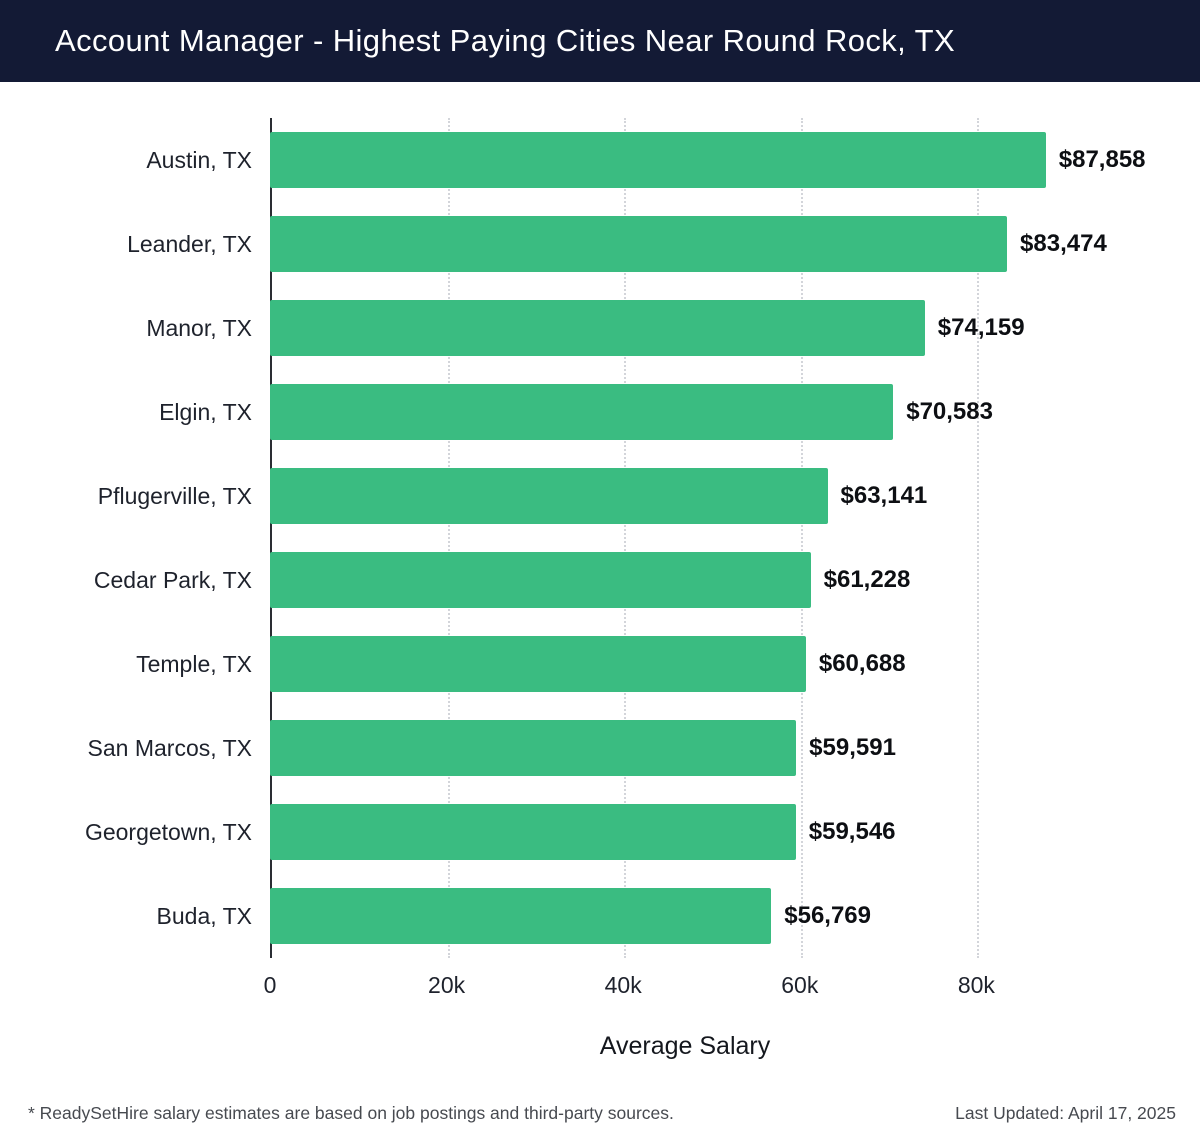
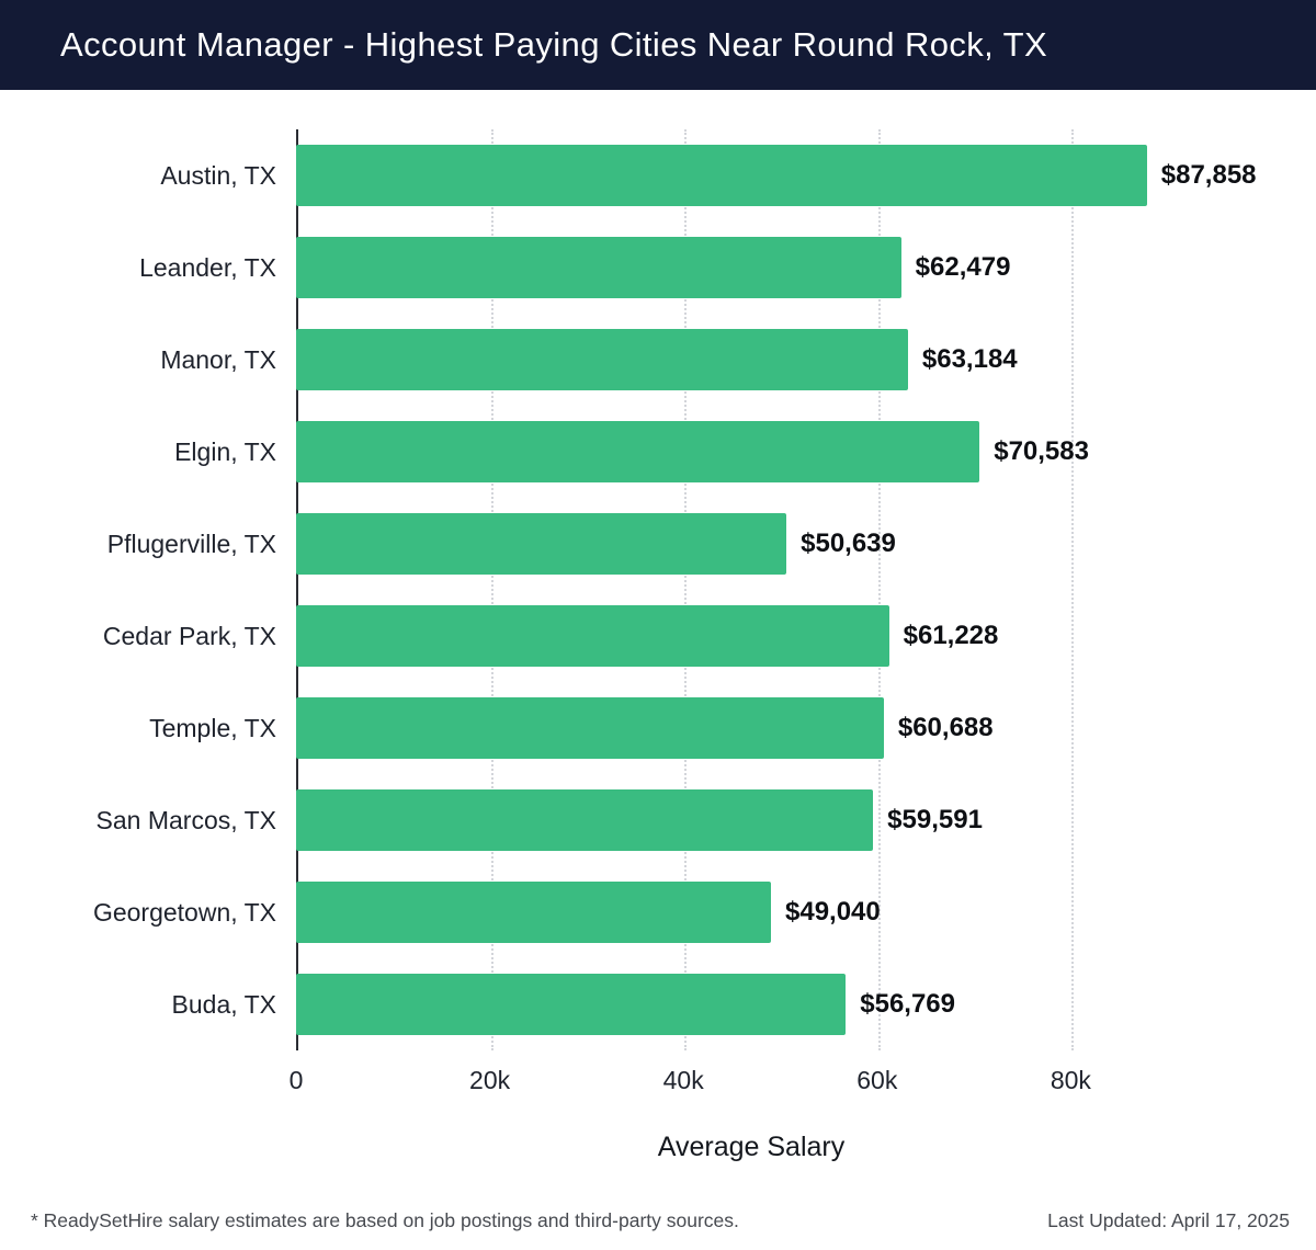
Leander, TX: $83,474 -> $62,479
Manor, TX: $74,159 -> $63,184
Pflugerville, TX: $63,141 -> $50,639
Georgetown, TX: $59,546 -> $49,040
